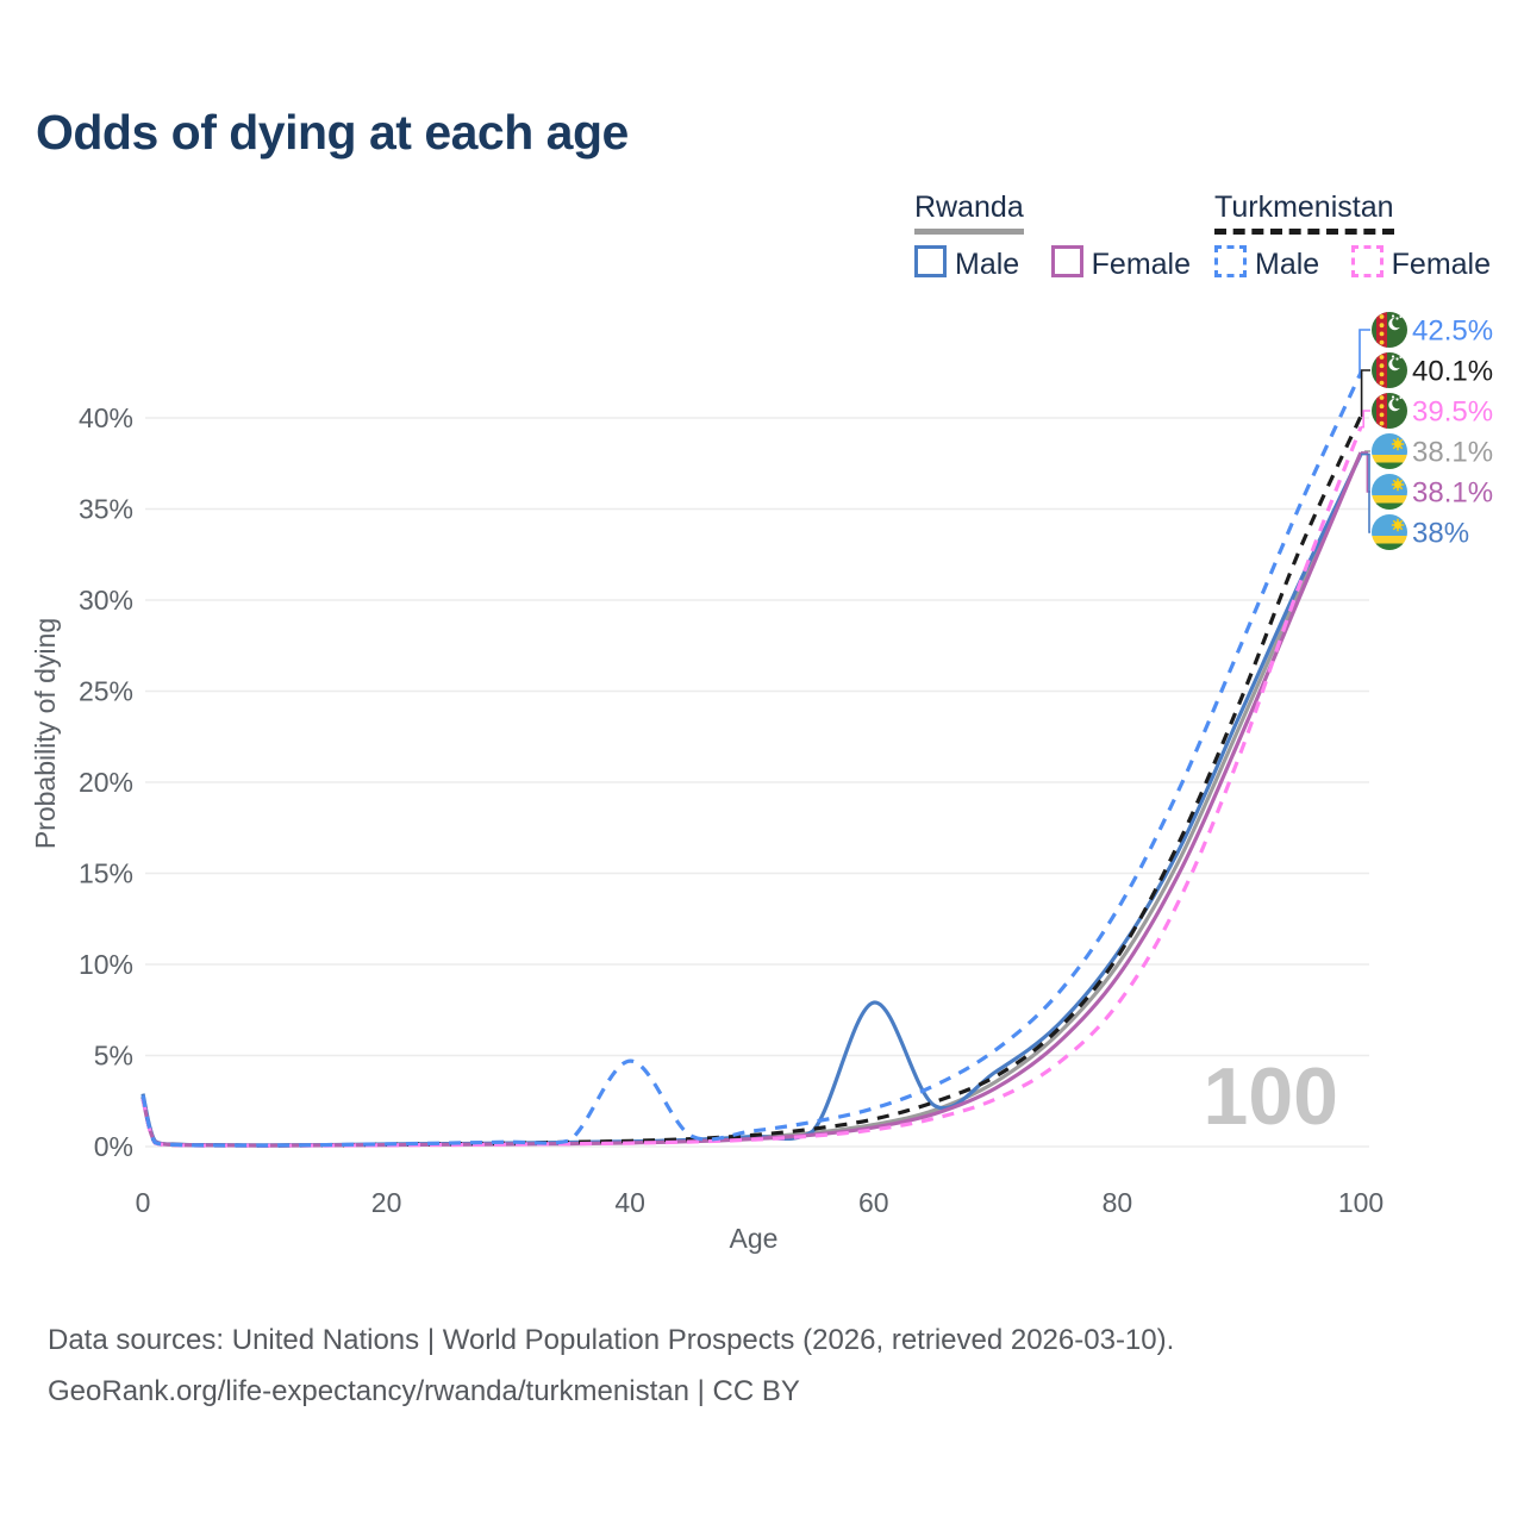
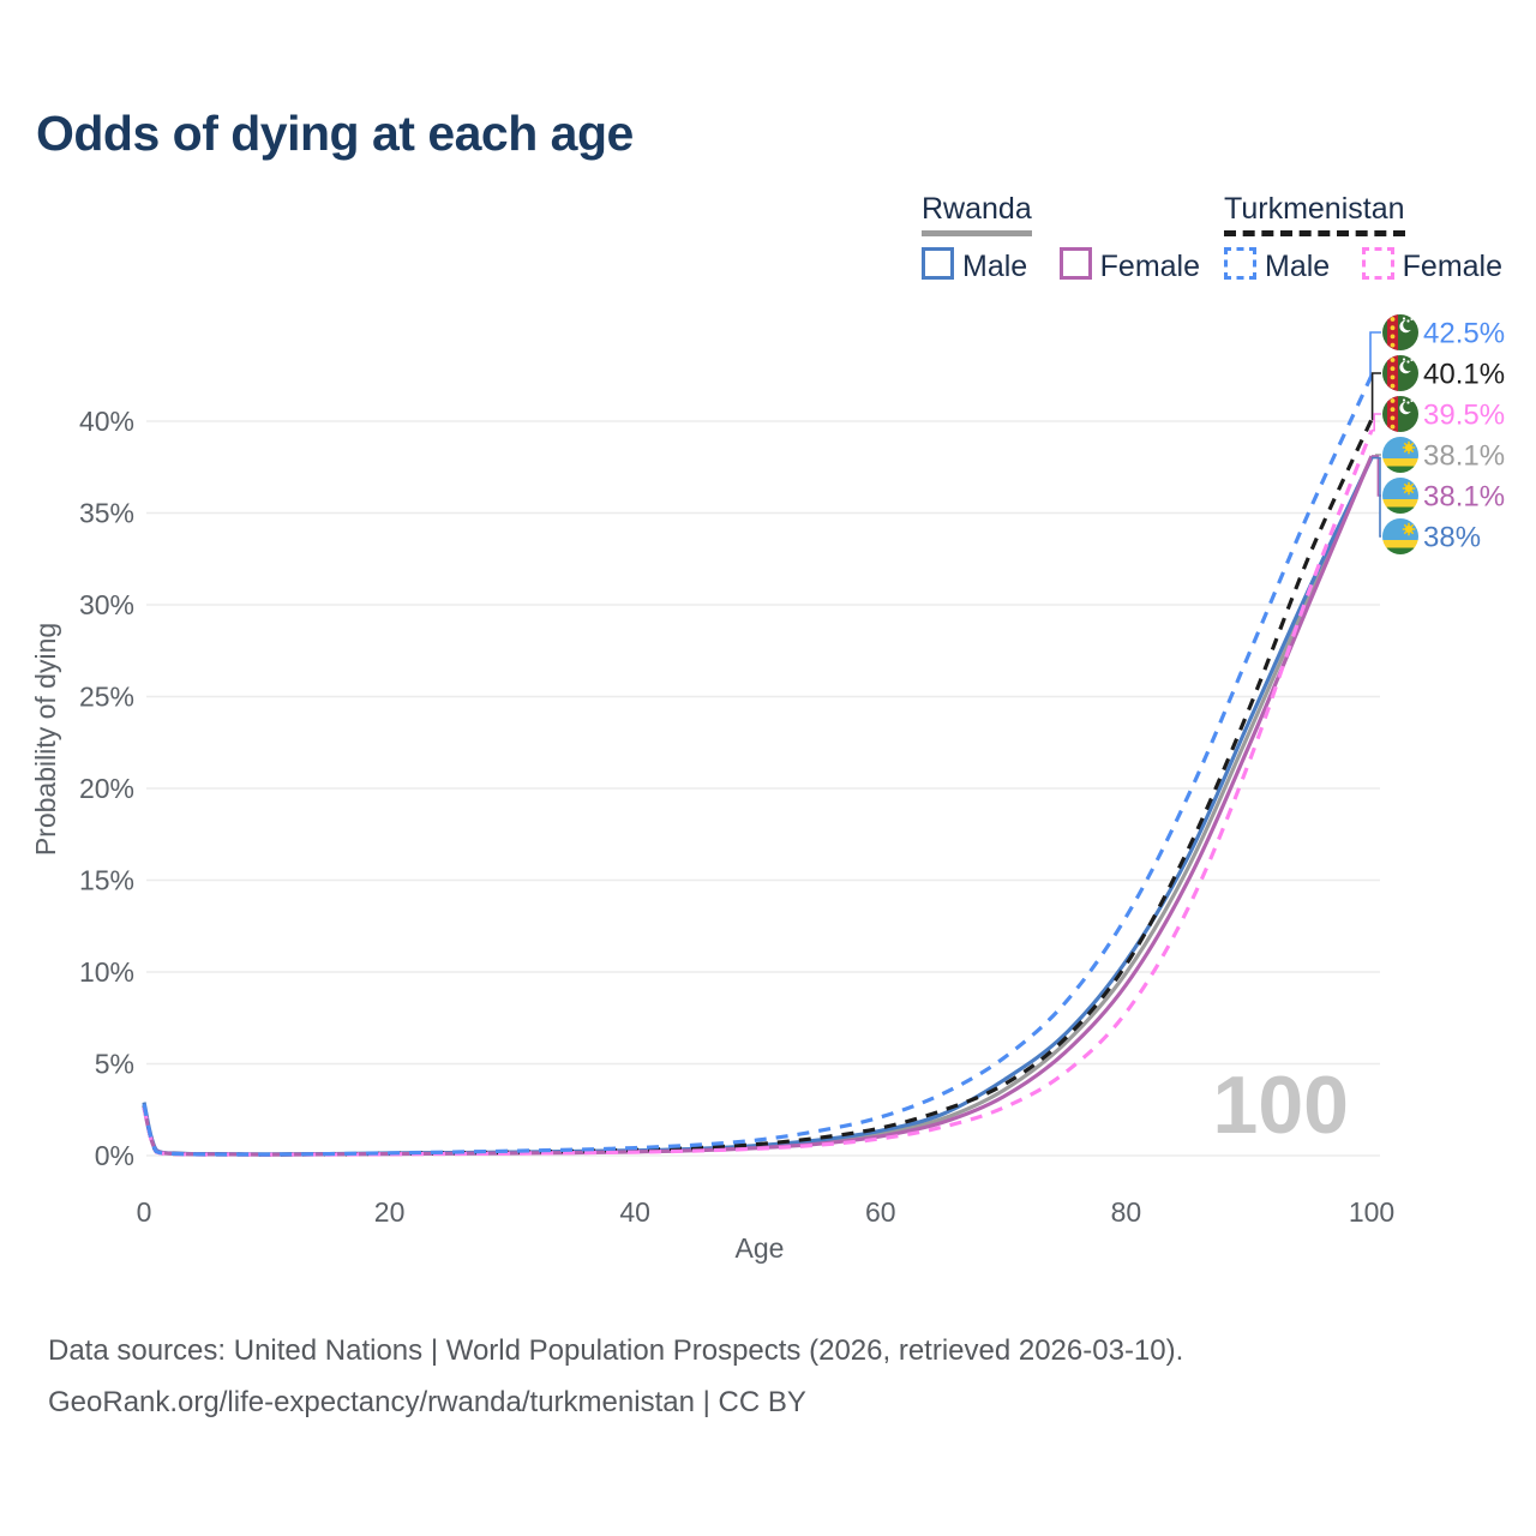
Turkmenistan Male/40: 4.7% -> 0.4%
Rwanda Male/60: 7.9% -> 1.4%
